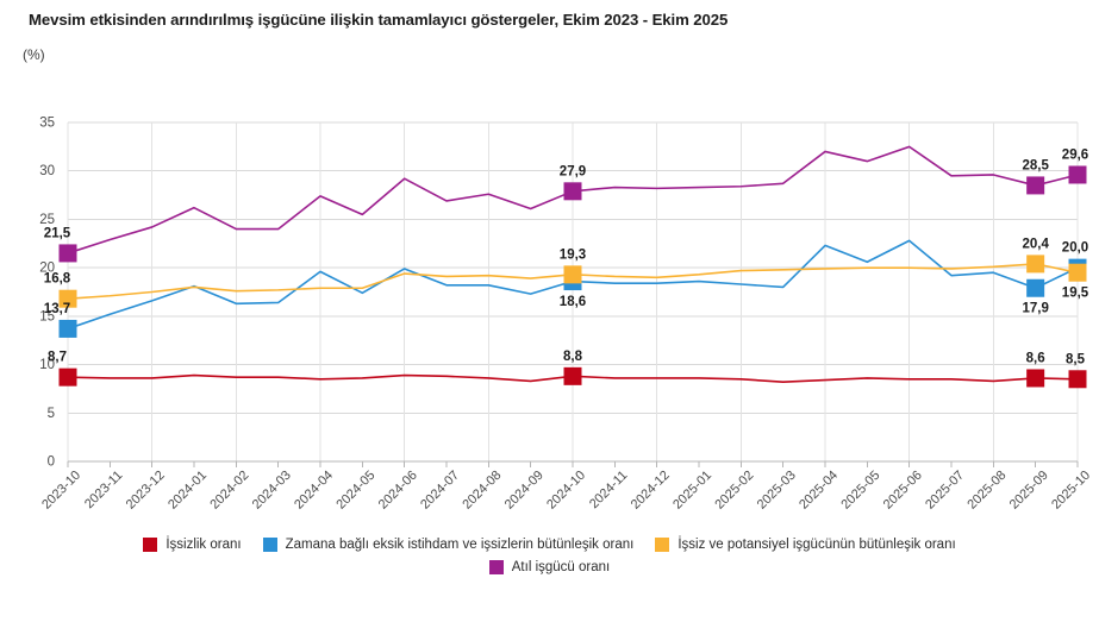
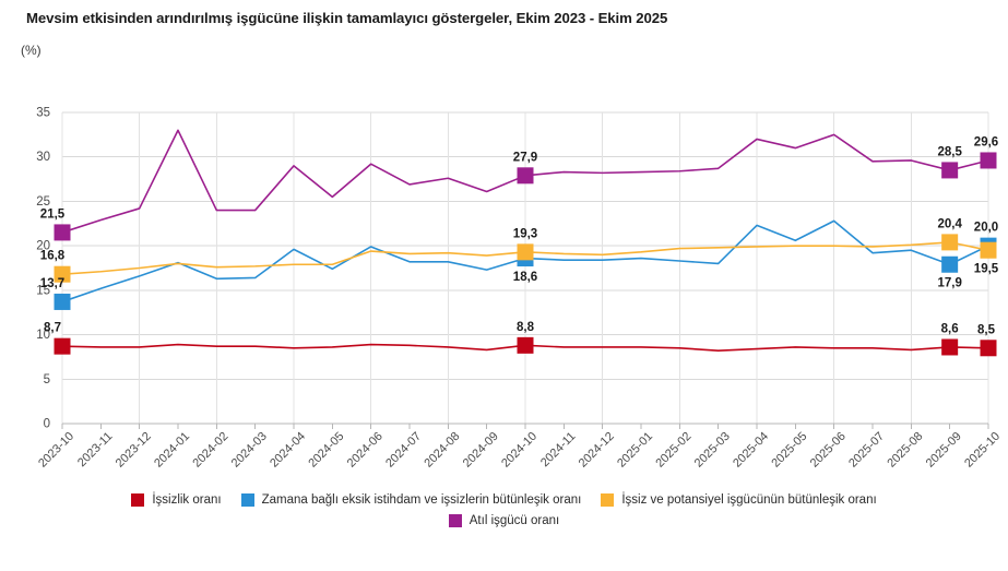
Atıl işgücü oranı/2024-01: 26 -> 33
Atıl işgücü oranı/2024-04: 27 -> 29
